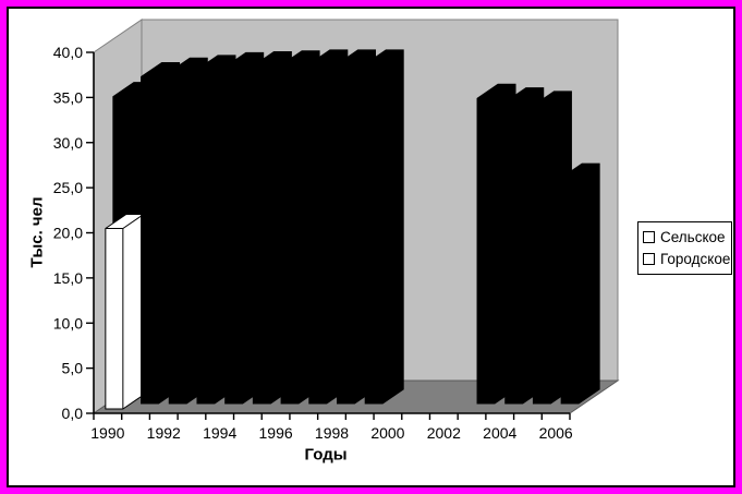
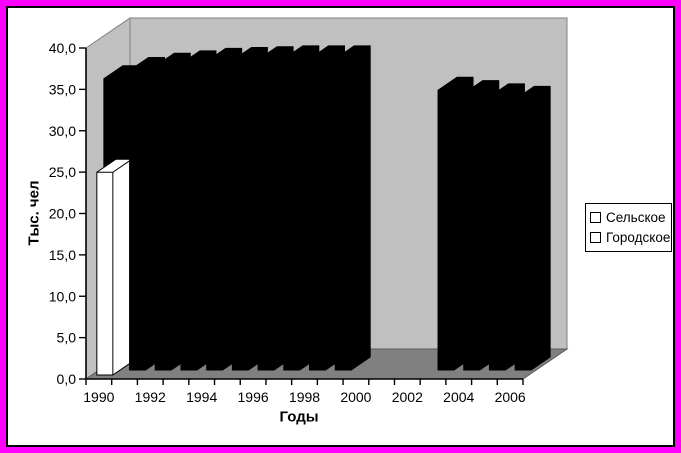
Сельское/1990: 20 -> 24
Городское/1990: 34 -> 35
Городское/2006: 25 -> 33
